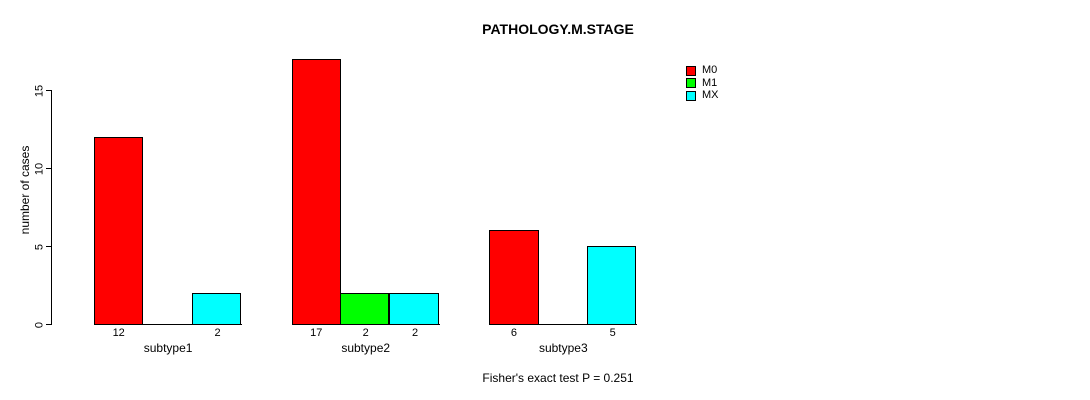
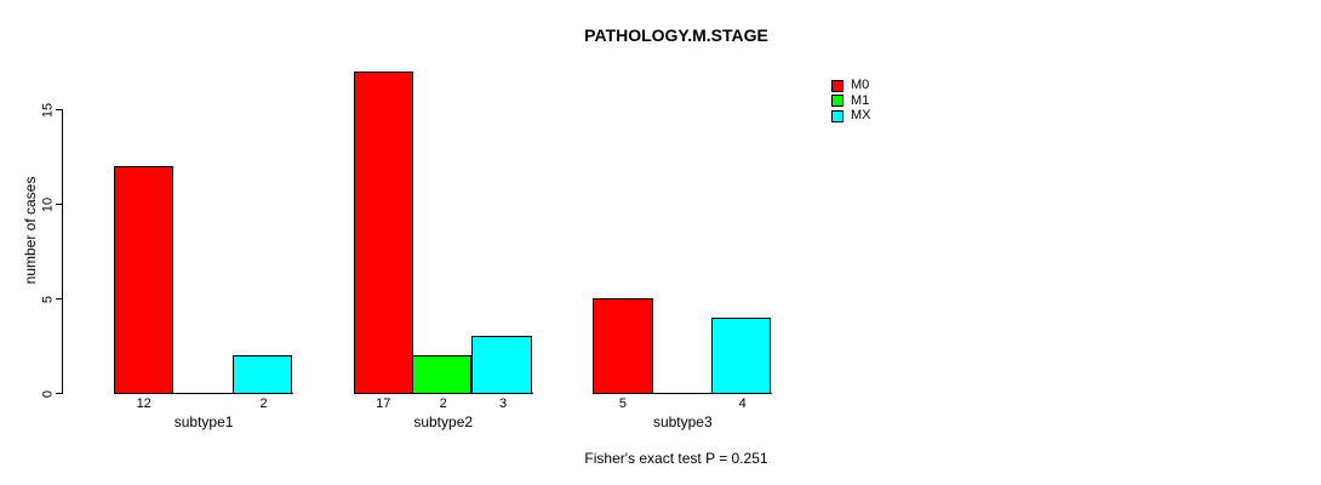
MX/subtype2: 2 -> 3
M0/subtype3: 6 -> 5
MX/subtype3: 5 -> 4
